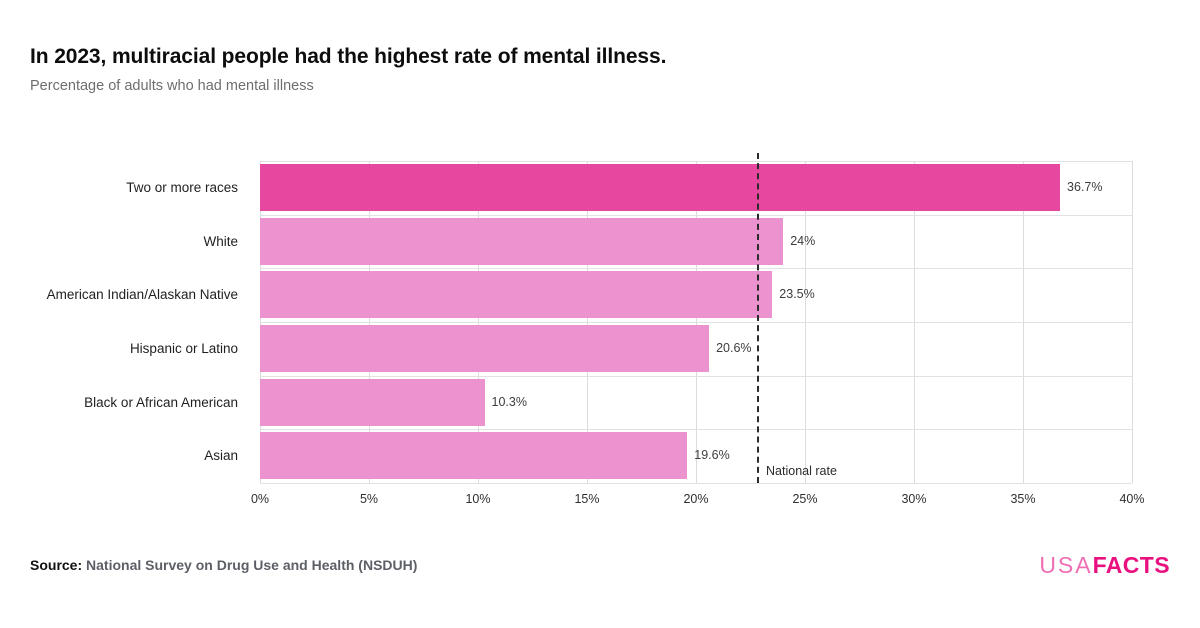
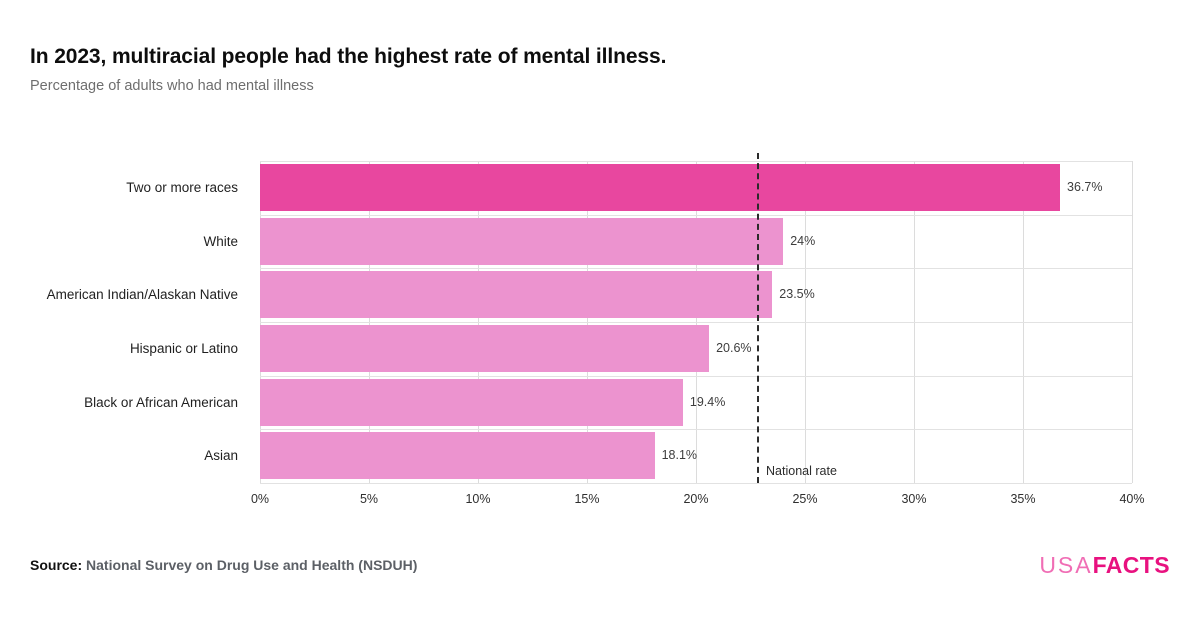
Black or African American: 10.3% -> 19.4%
Asian: 19.6% -> 18.1%
